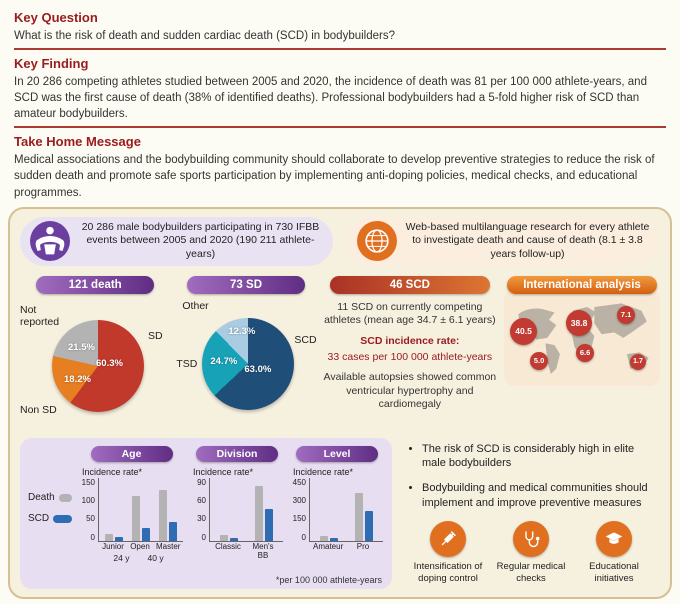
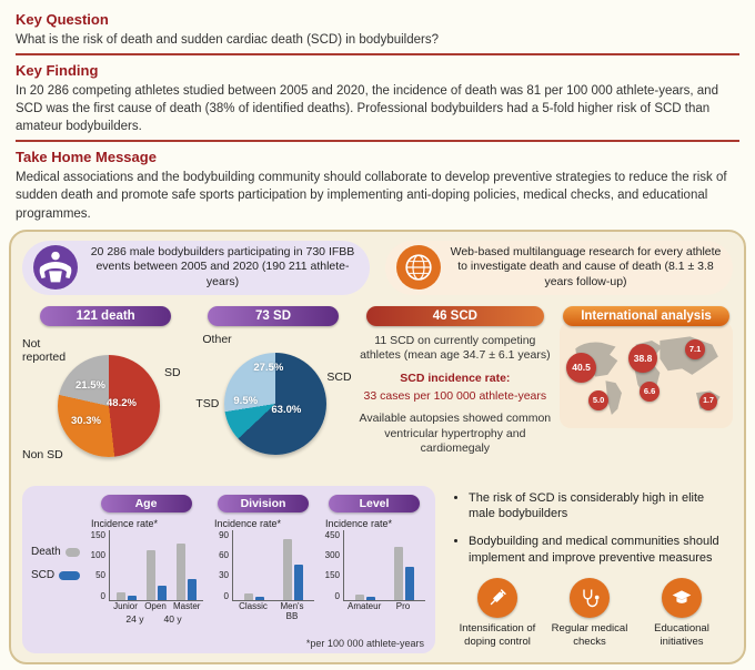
121 death/SD: 60.3% -> 48.2%
121 death/Non SD: 18.2% -> 30.3%
73 SD/TSD: 24.7% -> 9.5%
73 SD/Other: 12.3% -> 27.5%
